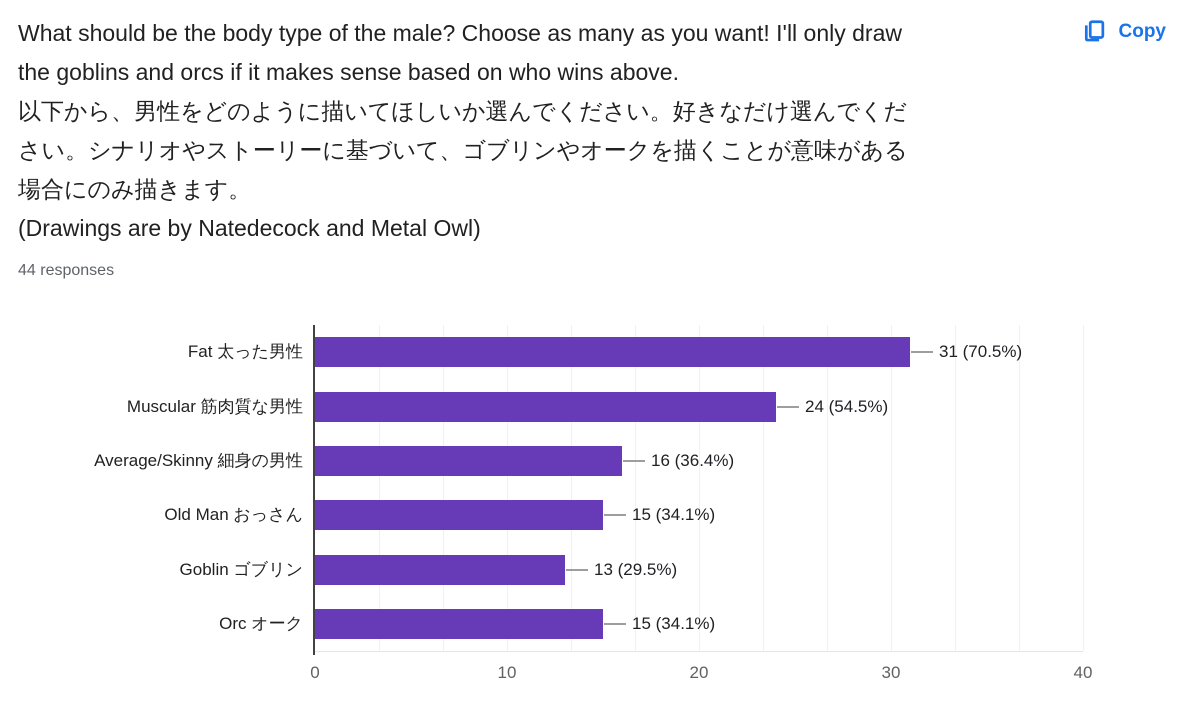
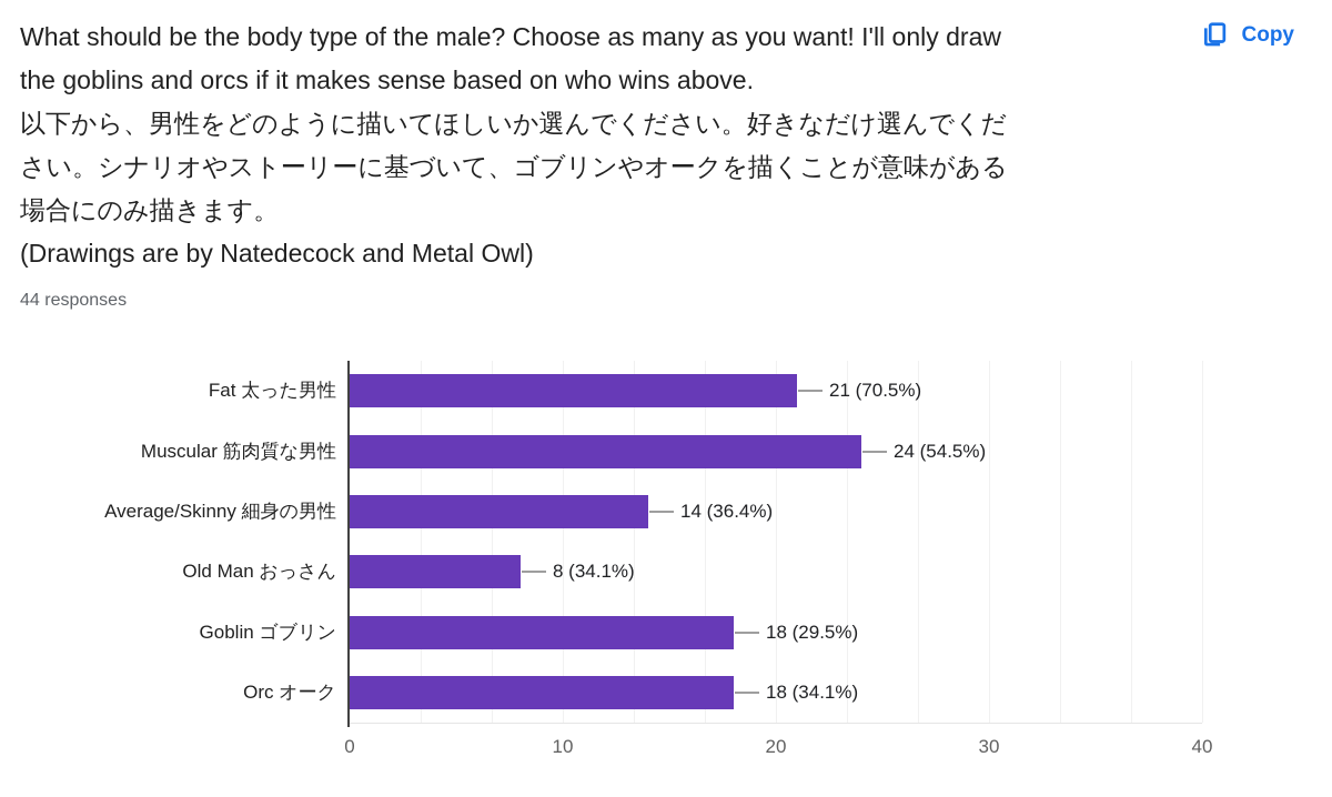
Fat 太った男性: 31 -> 21
Average/Skinny 細身の男性: 16 -> 14
Old Man おっさん: 15 -> 8
Goblin ゴブリン: 13 -> 18
Orc オーク: 15 -> 18
